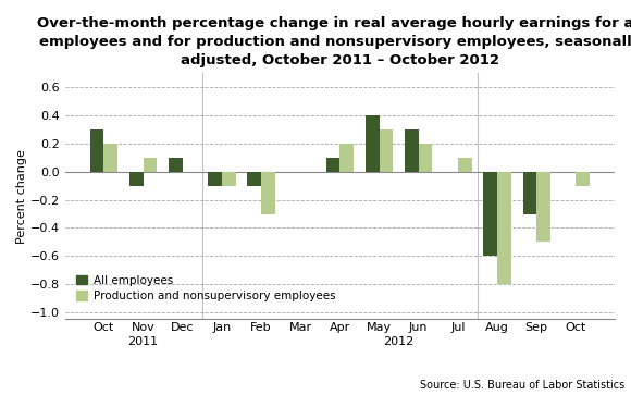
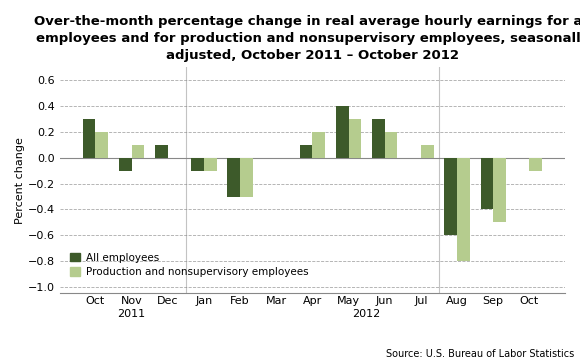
All employees/Feb: -0.1 -> -0.3
All employees/Sep: -0.3 -> -0.4
